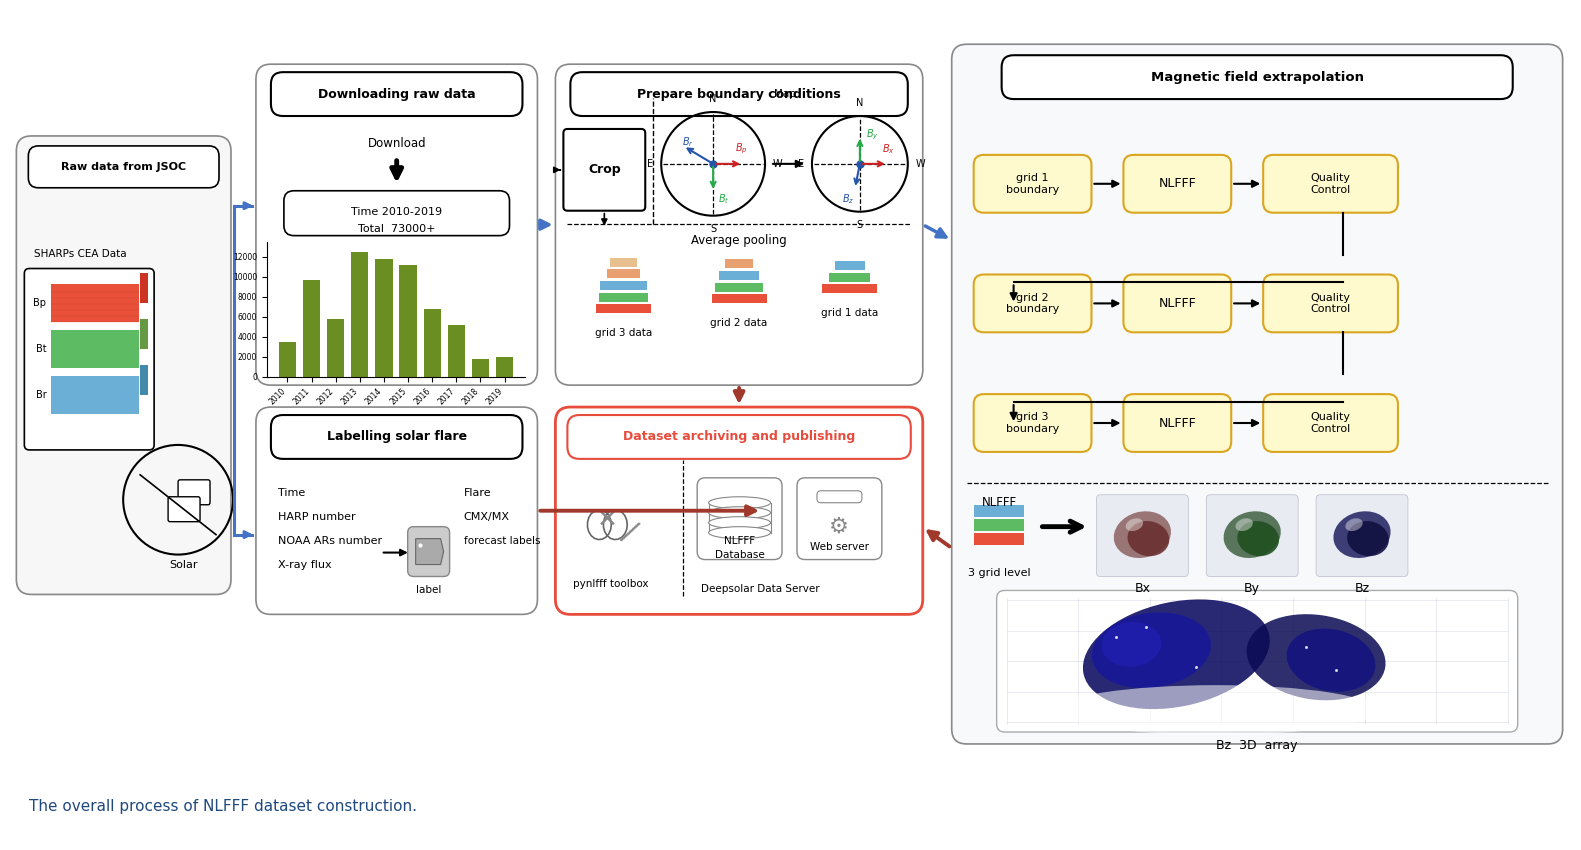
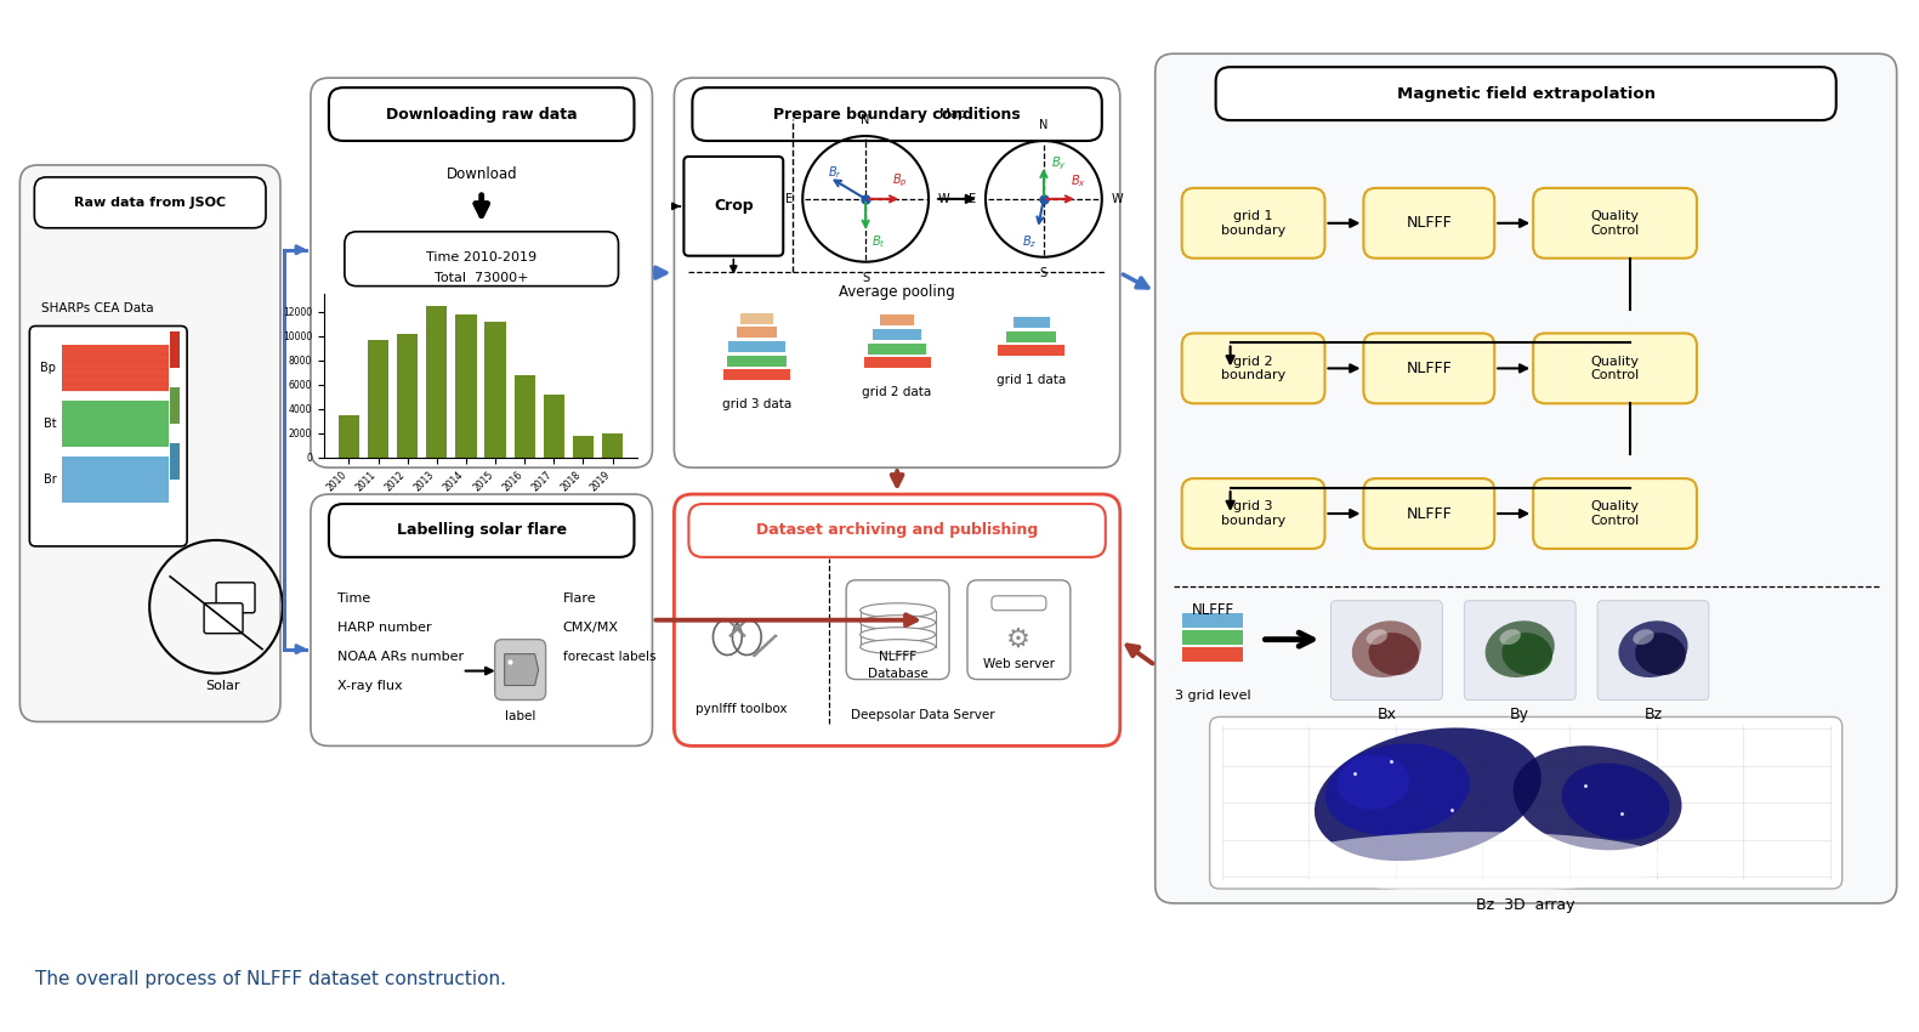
2012: 5800 -> 10200
